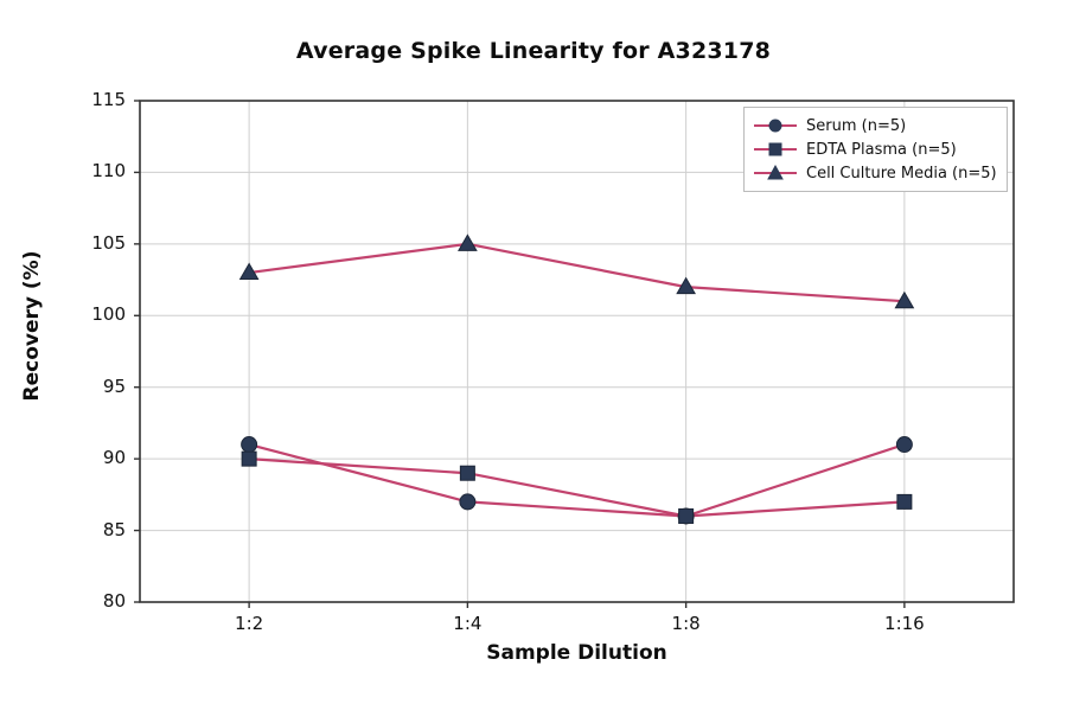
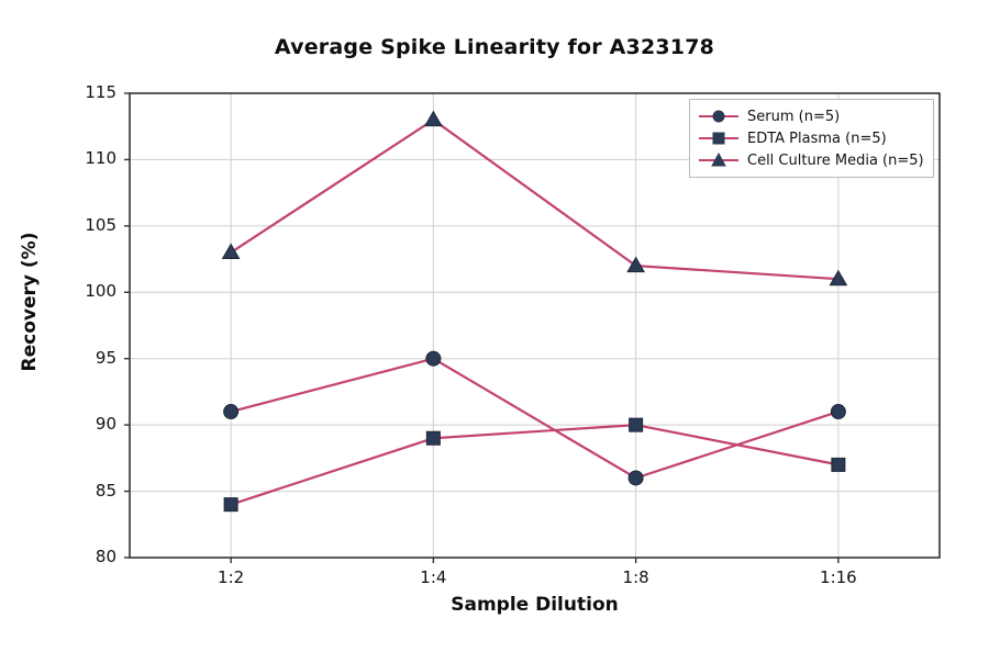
EDTA Plasma (n=5)/1:2: 90 -> 84
Serum (n=5)/1:4: 87 -> 95
Cell Culture Media (n=5)/1:4: 105 -> 113
EDTA Plasma (n=5)/1:8: 86 -> 90
